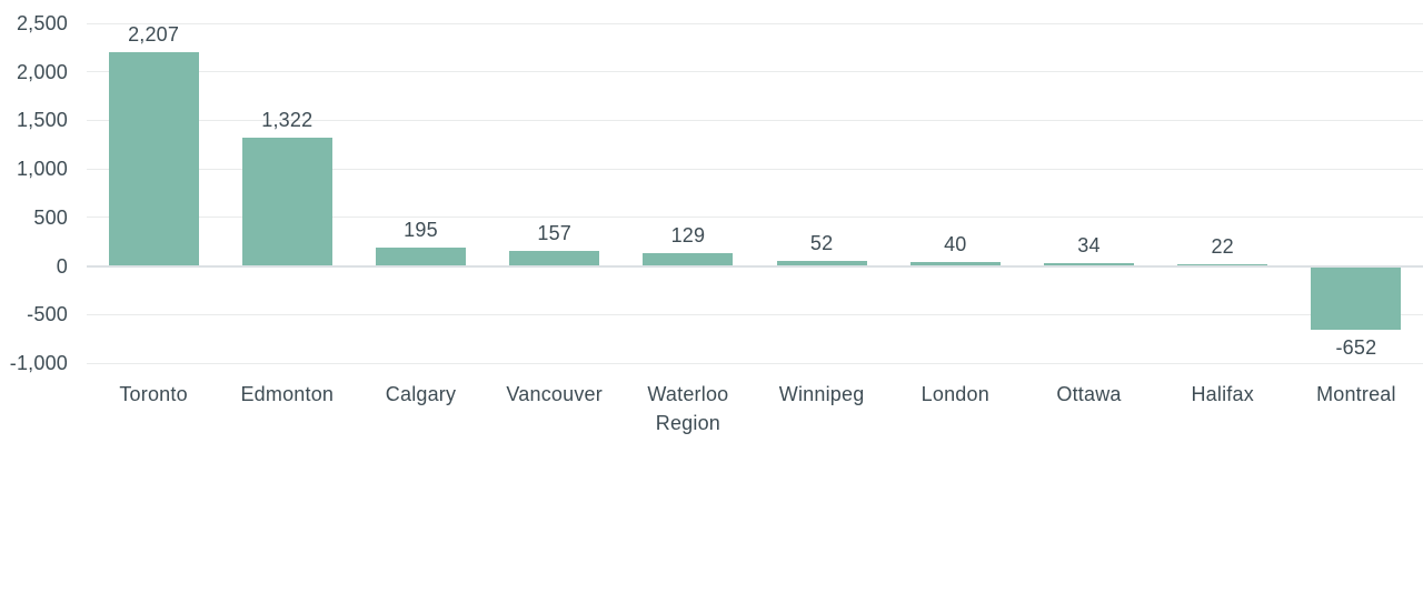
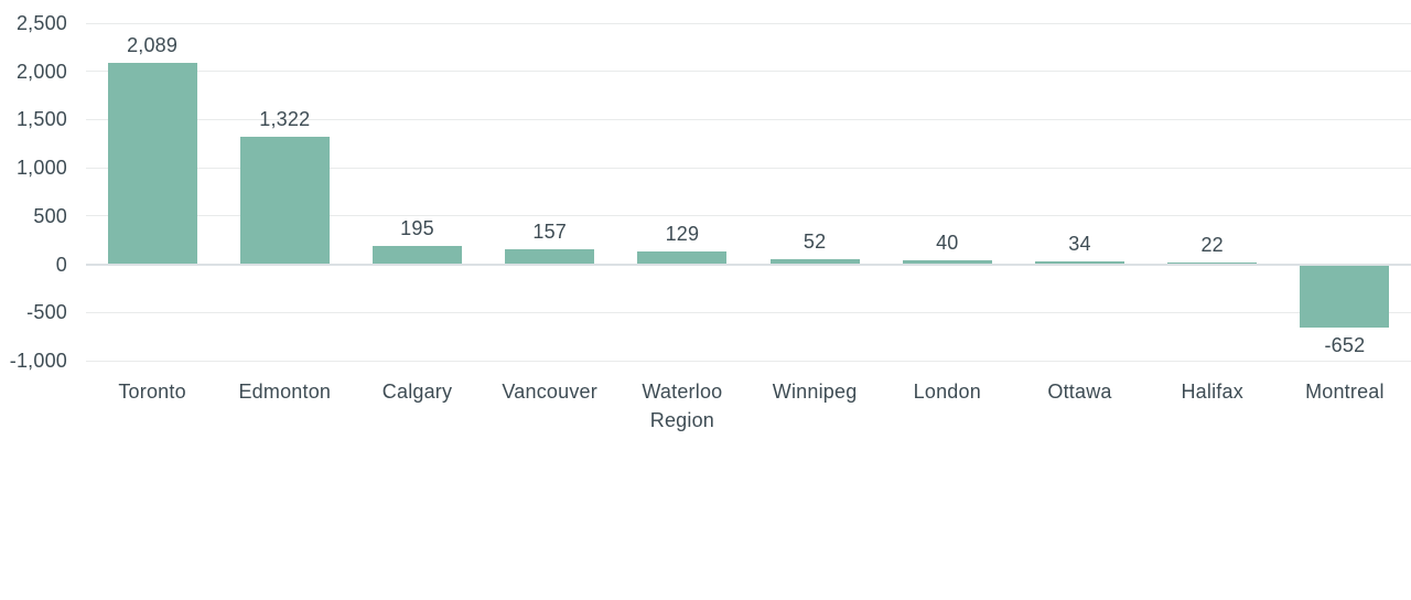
Toronto: 2,207 -> 2,089
